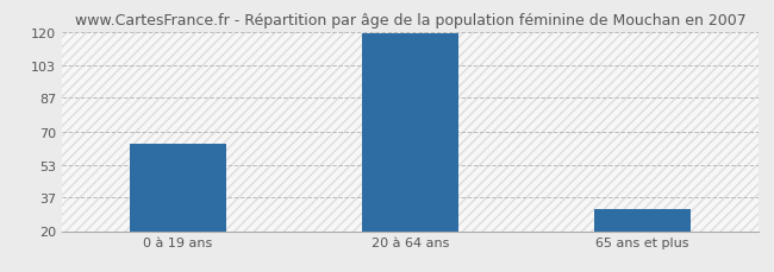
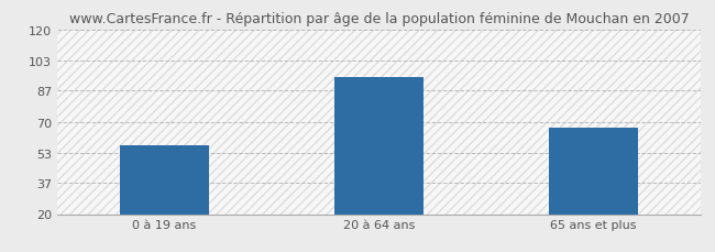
0 à 19 ans: 64 -> 57
20 à 64 ans: 119 -> 94
65 ans et plus: 31 -> 67
